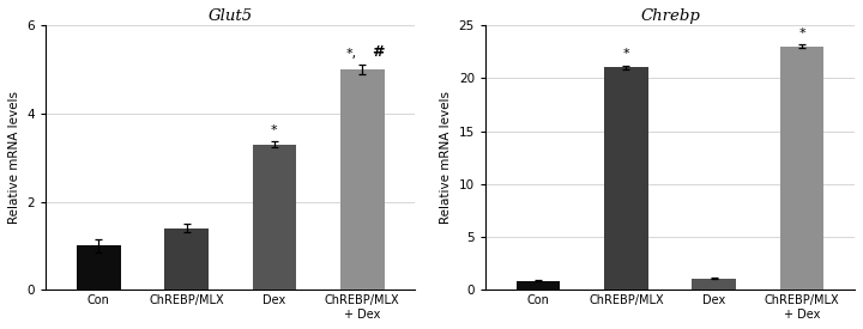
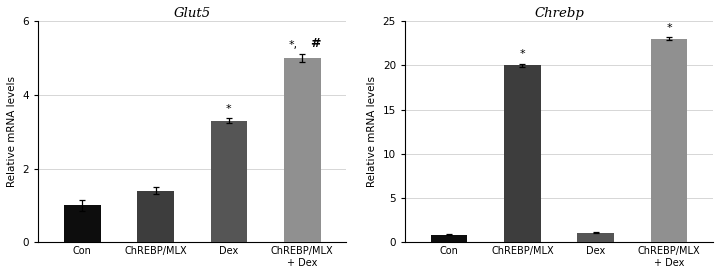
Chrebp/ChREBP/MLX: 21.0 -> 20.0
